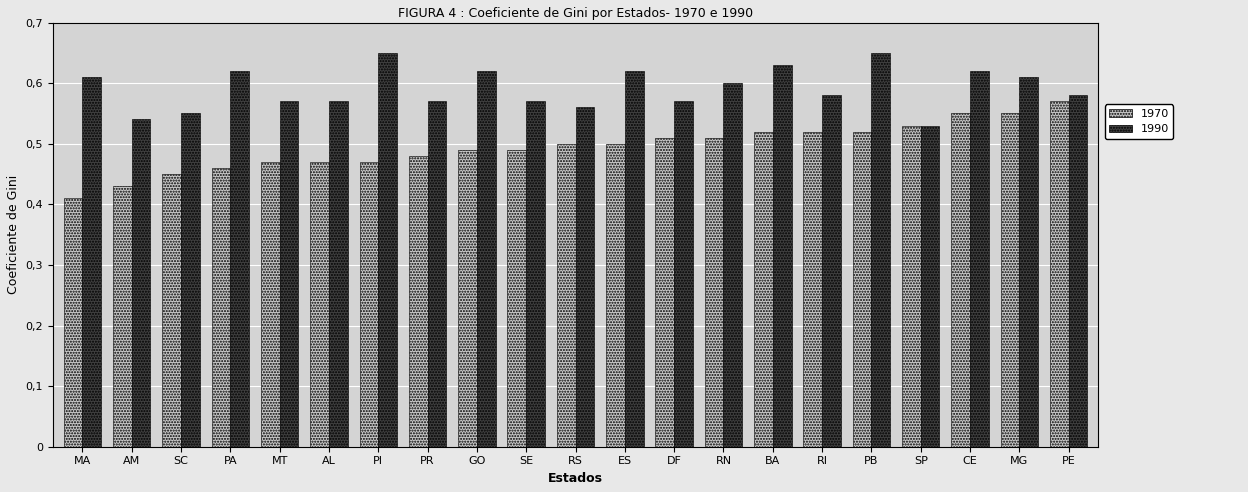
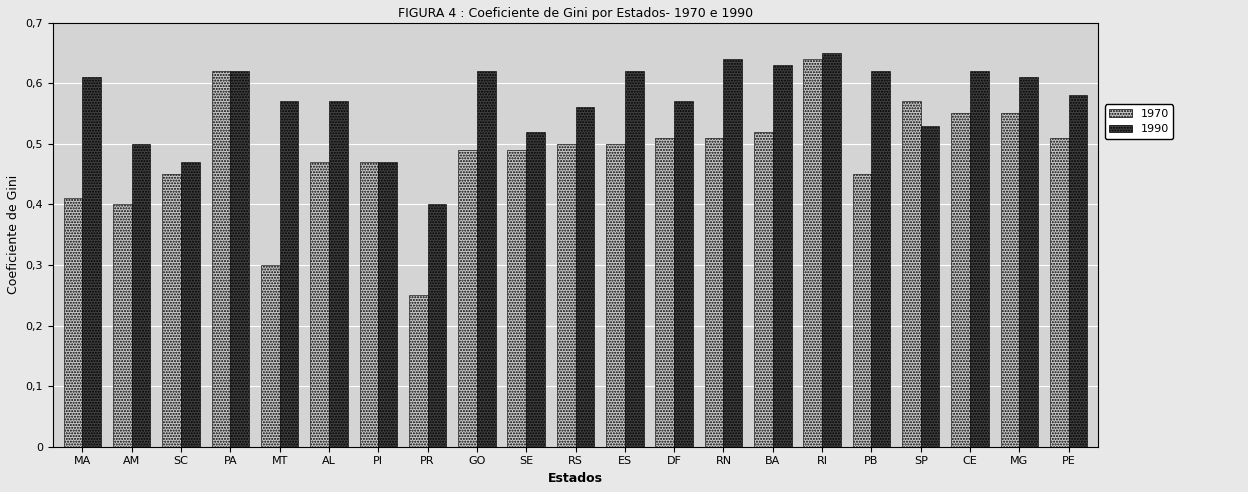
1970/AM: 0,43 -> 0,40
1990/AM: 0,54 -> 0,50
1990/SC: 0,55 -> 0,47
1970/PA: 0,46 -> 0,62
1970/MT: 0,47 -> 0,30
1990/PI: 0,65 -> 0,47
1970/PR: 0,48 -> 0,25
1990/PR: 0,57 -> 0,40
1990/SE: 0,57 -> 0,52
1990/RN: 0,60 -> 0,64
1970/RI: 0,52 -> 0,64
1990/RI: 0,58 -> 0,65
1970/PB: 0,52 -> 0,45
1990/PB: 0,65 -> 0,62
1970/SP: 0,53 -> 0,57
1970/PE: 0,57 -> 0,51
